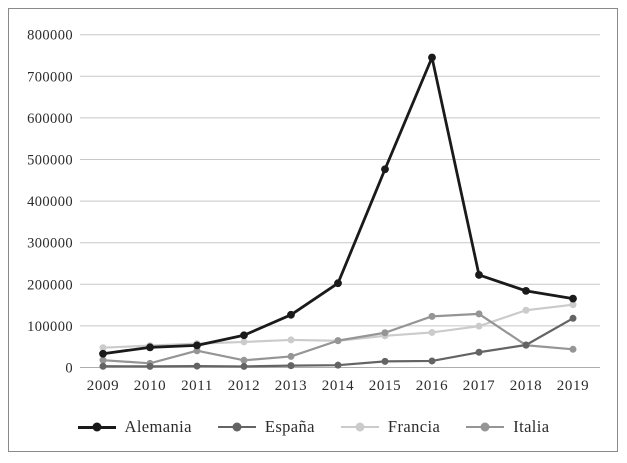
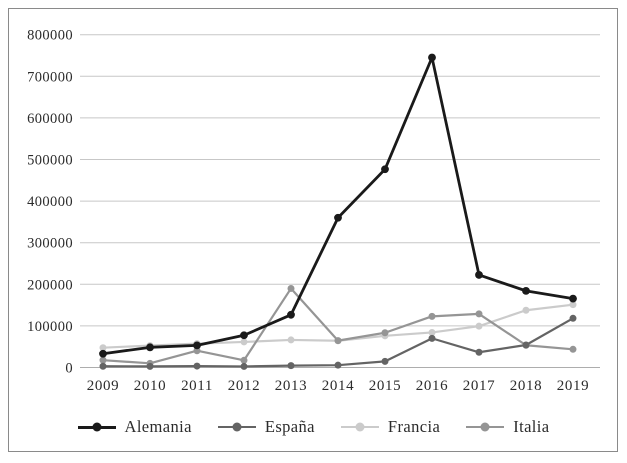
Italia/2013: 30000 -> 190000
Alemania/2014: 200000 -> 360000
España/2016: 20000 -> 70000
